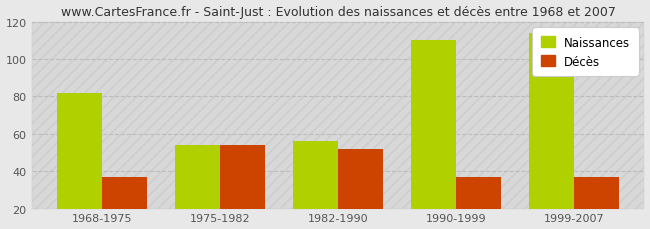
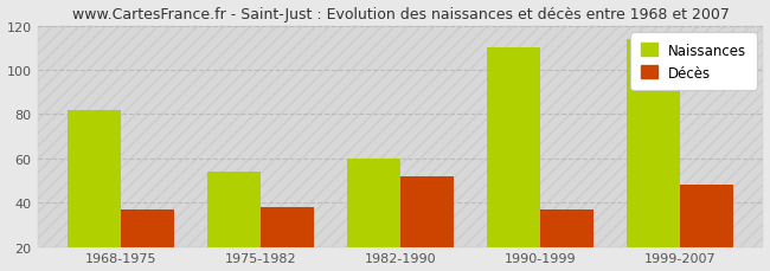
Décès/1975-1982: 54 -> 38
Naissances/1982-1990: 56 -> 60
Décès/1999-2007: 37 -> 48
